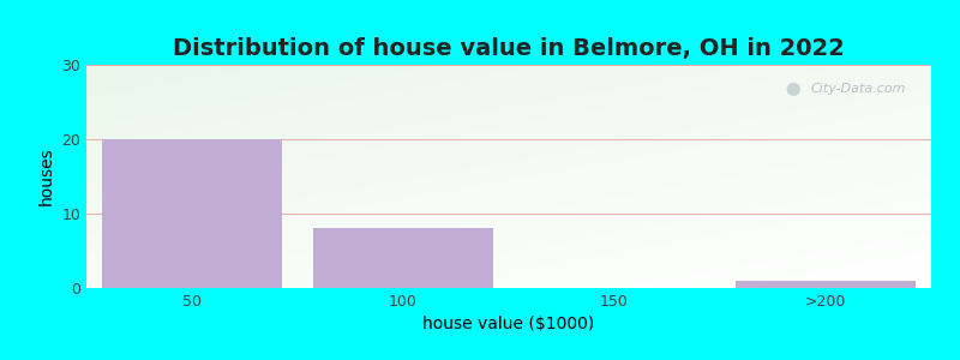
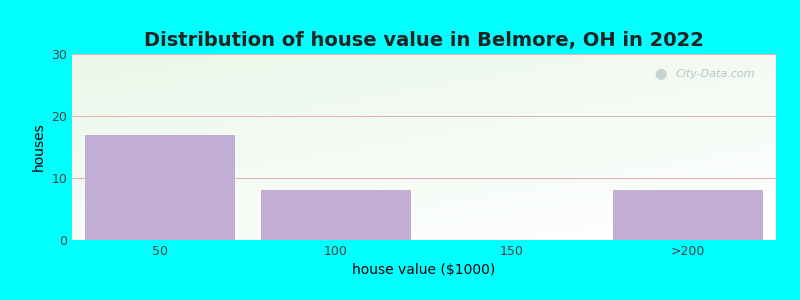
50: 20 -> 17
>200: 1 -> 8
